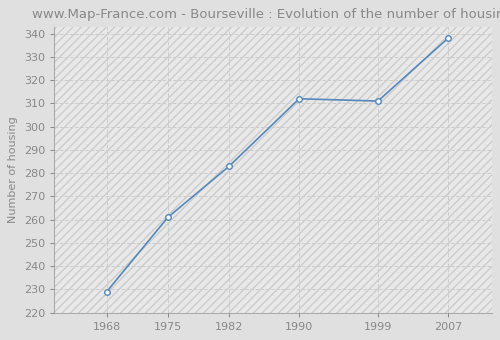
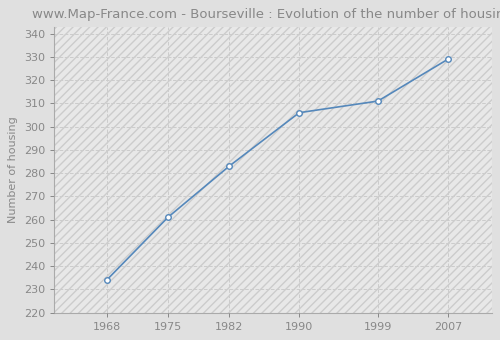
1968: 229 -> 234
1990: 312 -> 306
2007: 338 -> 329
